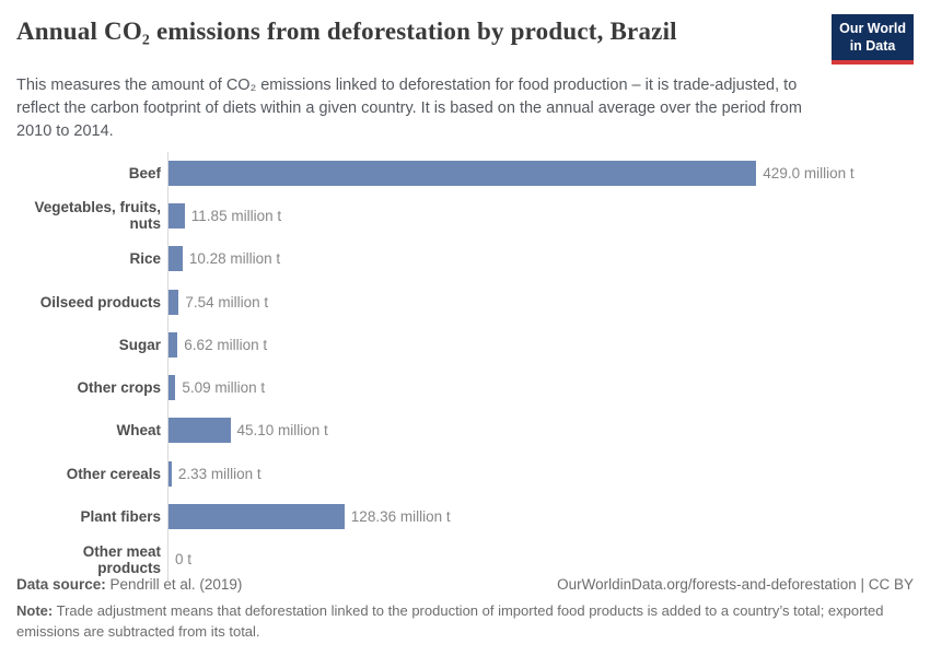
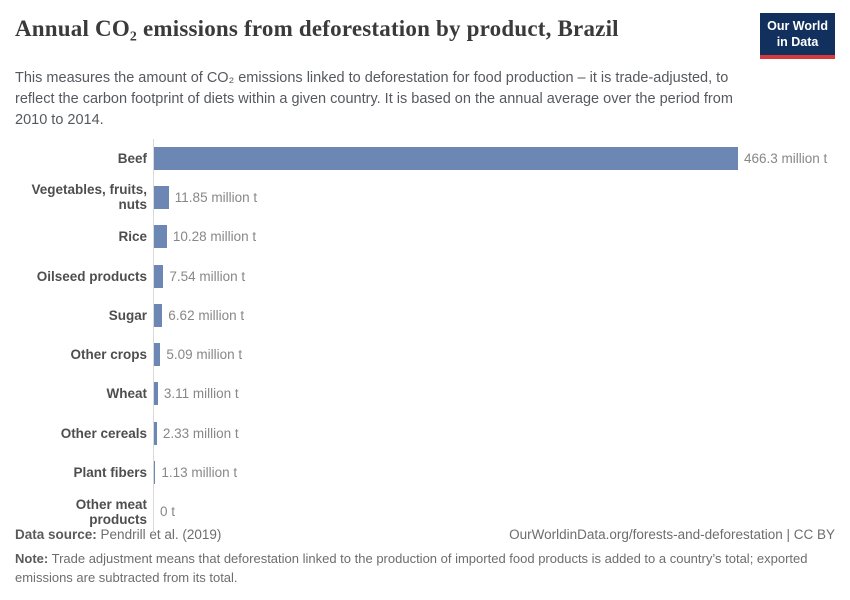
Beef: 429.0 -> 466.3
Wheat: 45.10 -> 3.11
Plant fibers: 128.36 -> 1.13
